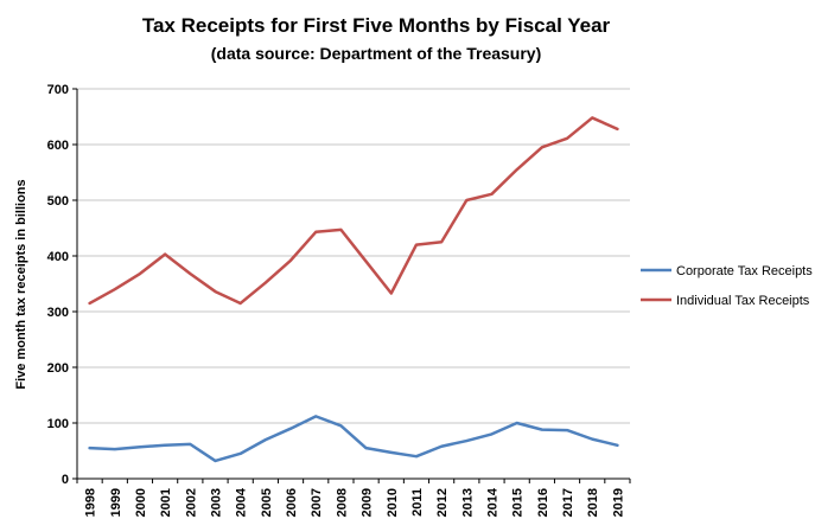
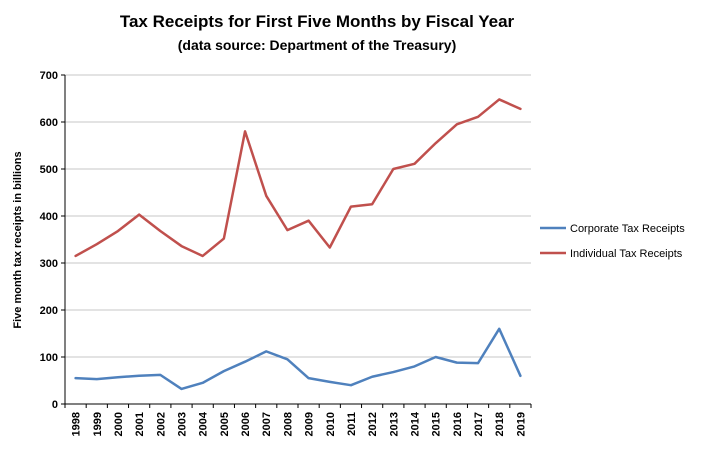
Individual Tax Receipts/2006: 390 -> 580
Individual Tax Receipts/2008: 450 -> 370
Corporate Tax Receipts/2018: 70 -> 160
